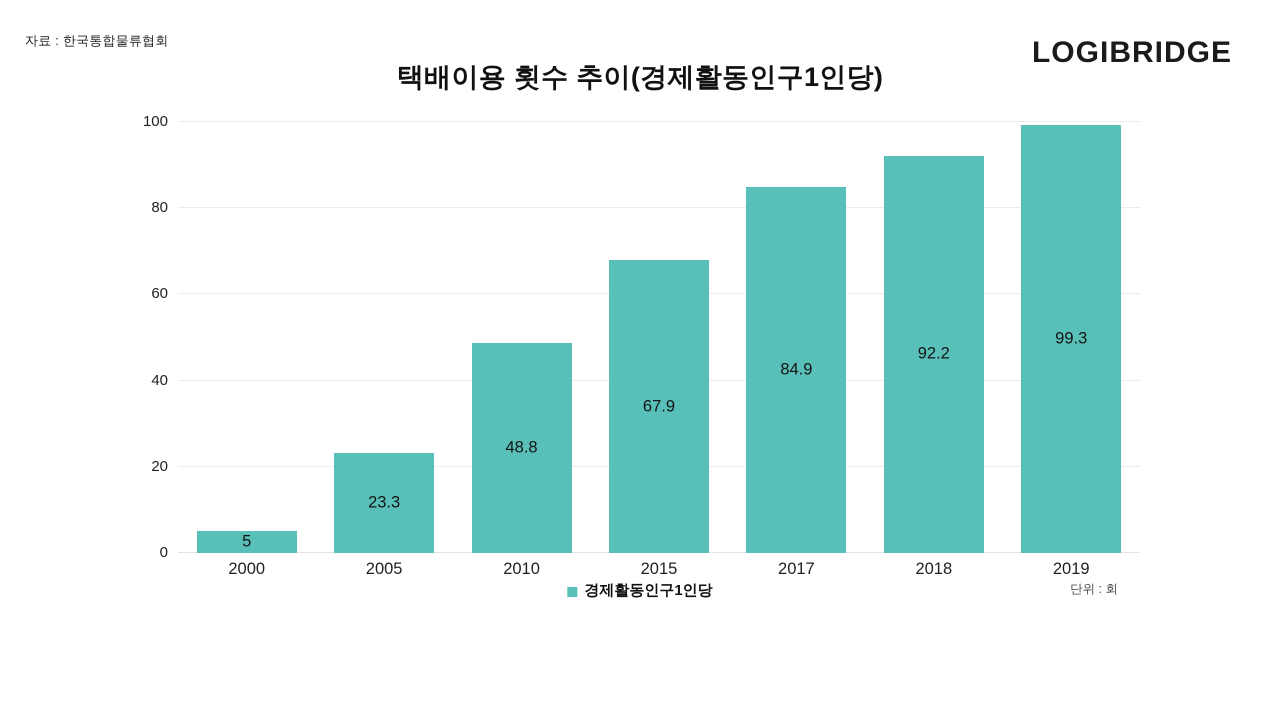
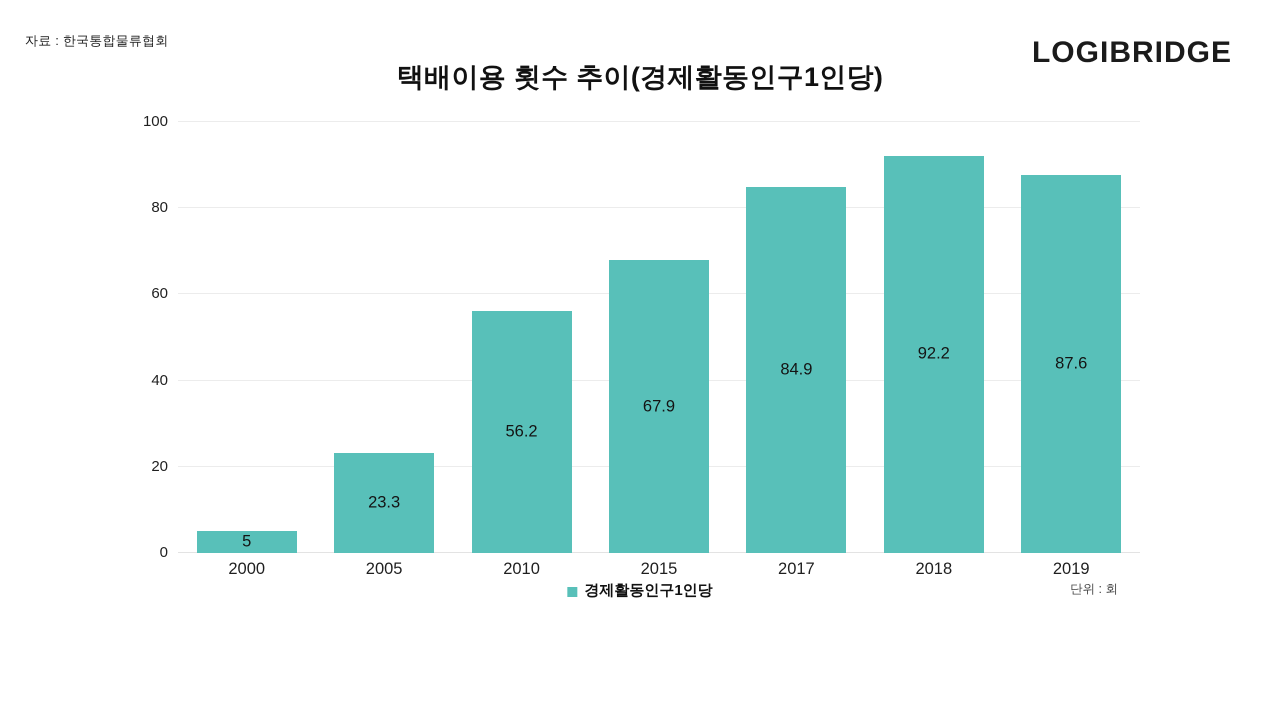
2010: 48.8 -> 56.2
2019: 99.3 -> 87.6
